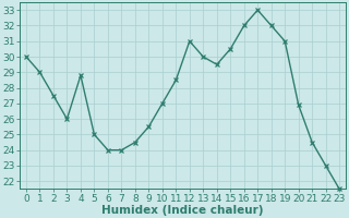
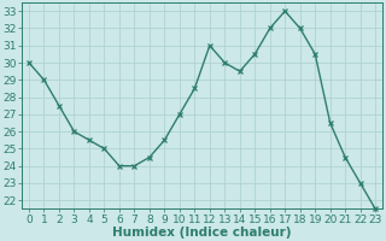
4: 28.8 -> 25.5
19: 31.0 -> 30.5
20: 26.9 -> 26.5
